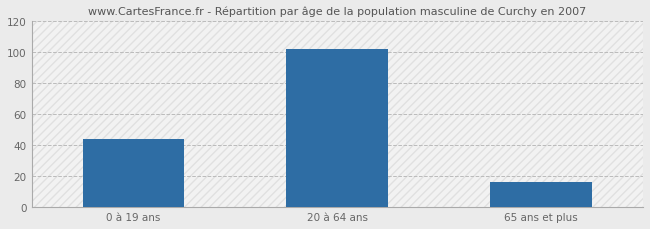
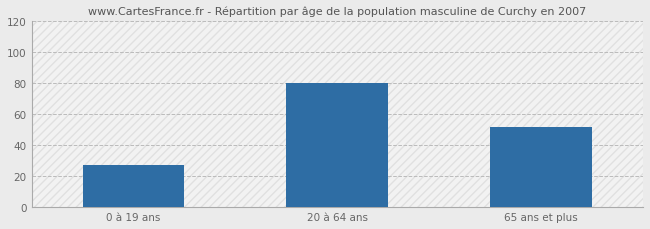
0 à 19 ans: 44 -> 27
20 à 64 ans: 102 -> 80
65 ans et plus: 16 -> 52
